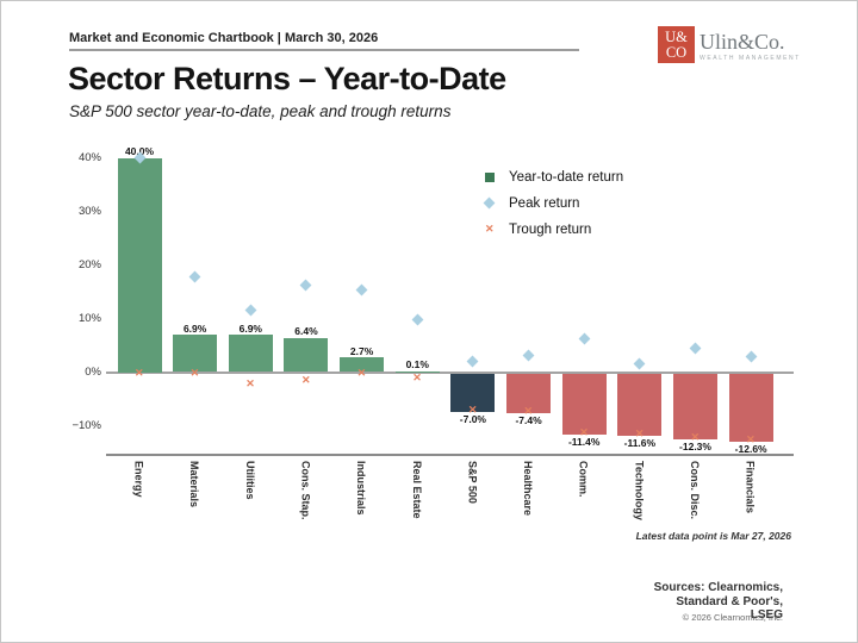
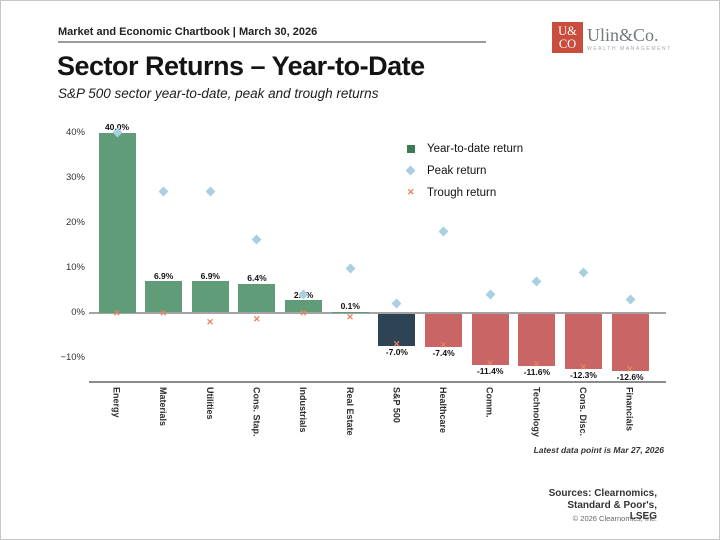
Peak return/Materials: 18% -> 27%
Peak return/Utilities: 12% -> 27%
Peak return/Industrials: 15% -> 4%
Peak return/Healthcare: 3% -> 18%
Peak return/Comm.: 6% -> 4%
Peak return/Technology: 2% -> 7%
Peak return/Cons. Disc.: 4% -> 9%
